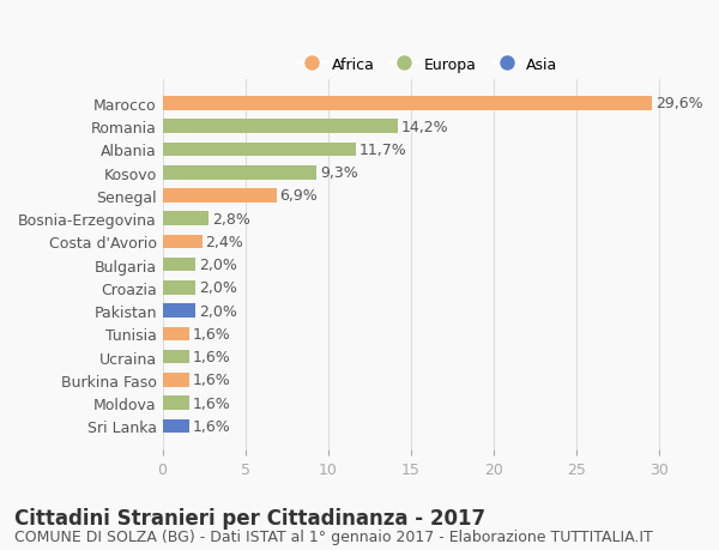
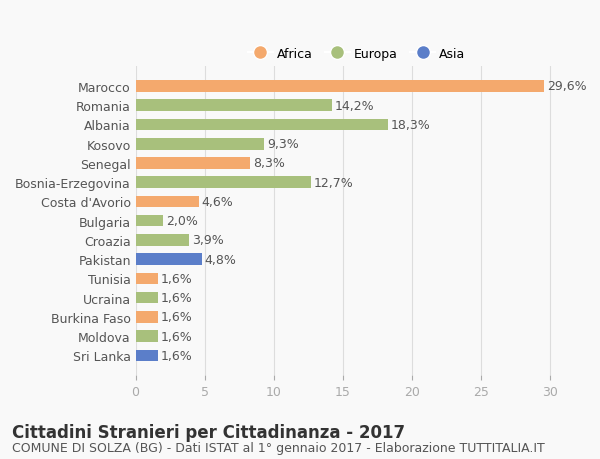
Albania: 11,7% -> 18,3%
Senegal: 6,9% -> 8,3%
Bosnia-Erzegovina: 2,8% -> 12,7%
Costa d'Avorio: 2,4% -> 4,6%
Croazia: 2,0% -> 3,9%
Pakistan: 2,0% -> 4,8%
